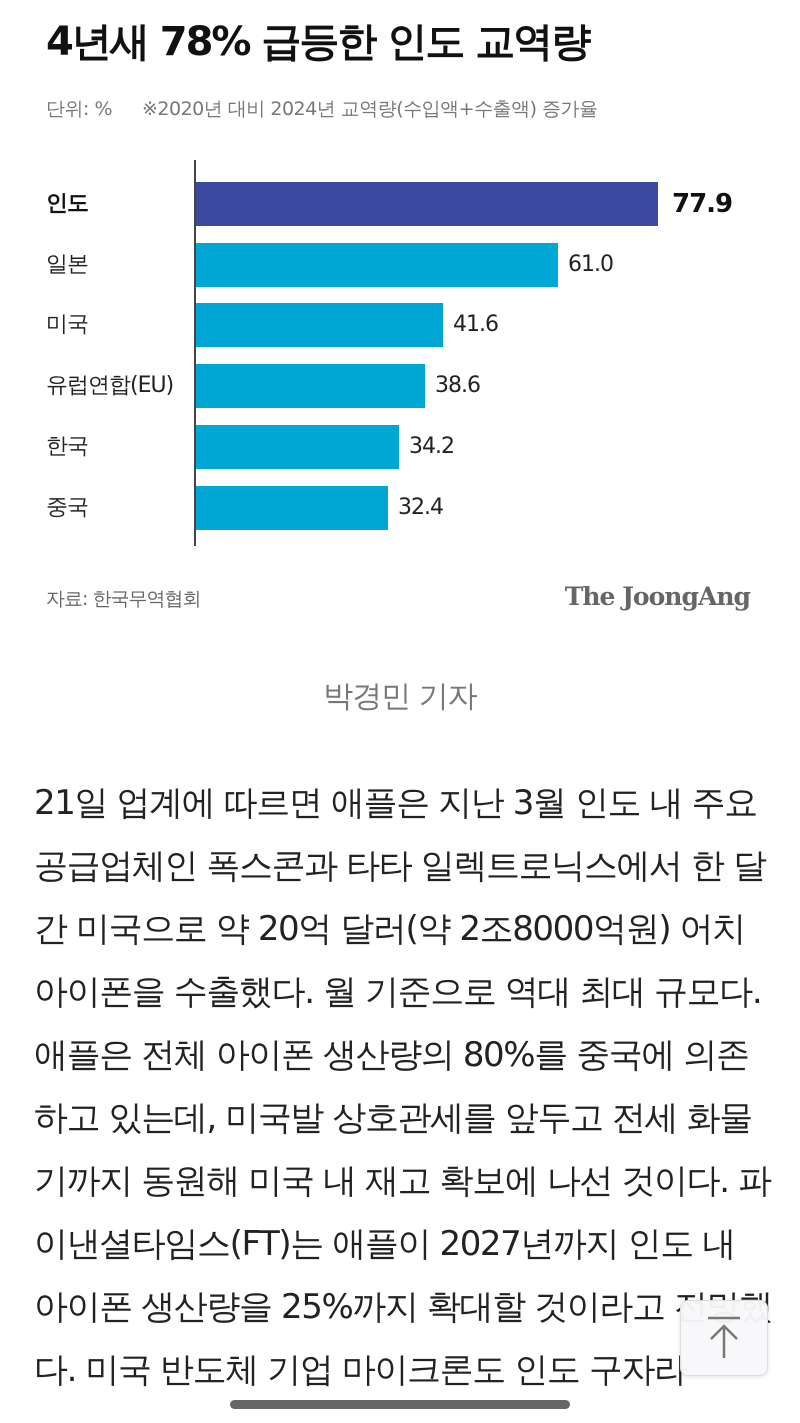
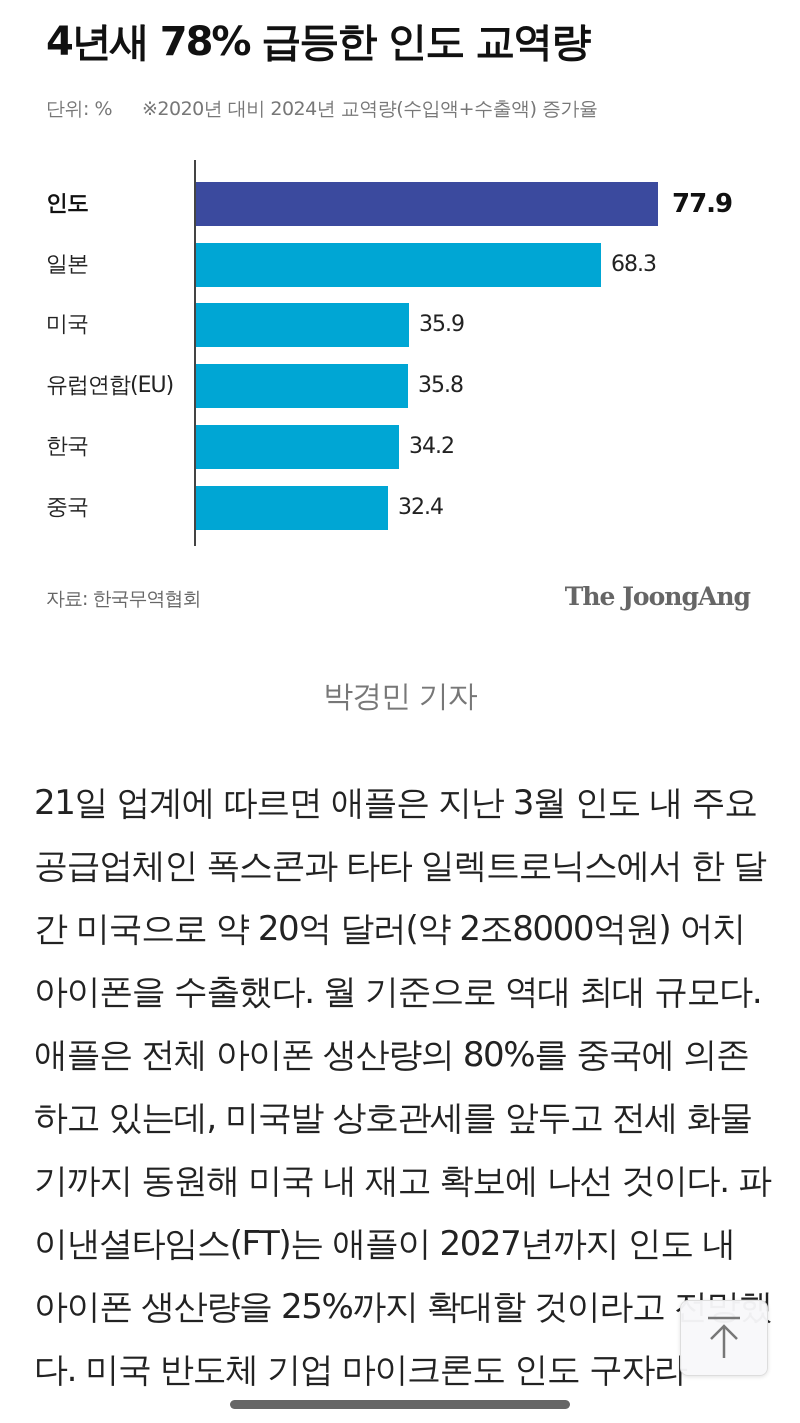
일본: 61.0 -> 68.3
미국: 41.6 -> 35.9
유럽연합(EU): 38.6 -> 35.8
